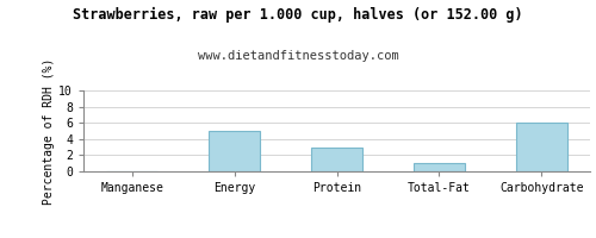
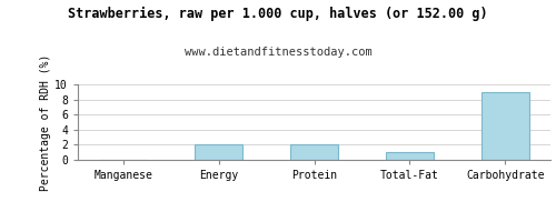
Energy: 5 -> 2
Protein: 3 -> 2
Carbohydrate: 6 -> 9
